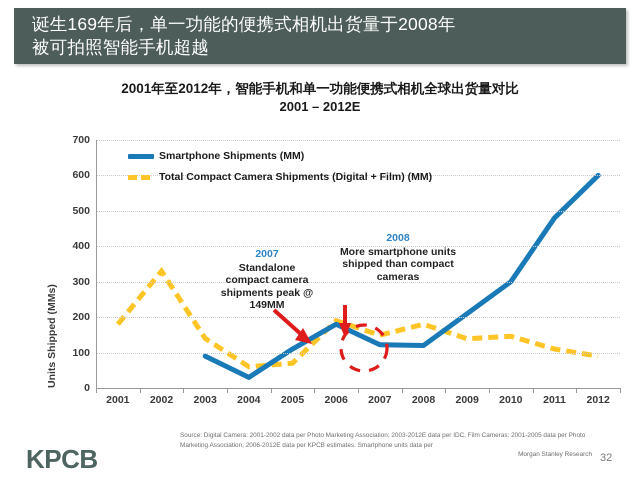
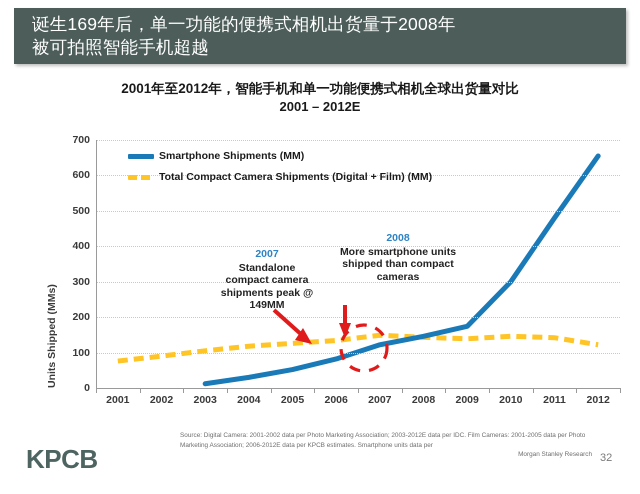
Total Compact Camera Shipments (Digital + Film) (MM)/2001: 180 -> 80
Total Compact Camera Shipments (Digital + Film) (MM)/2002: 330 -> 90
Smartphone Shipments (MM)/2003: 90 -> 10
Total Compact Camera Shipments (Digital + Film) (MM)/2003: 140 -> 100
Total Compact Camera Shipments (Digital + Film) (MM)/2004: 60 -> 120
Smartphone Shipments (MM)/2005: 110 -> 50
Total Compact Camera Shipments (Digital + Film) (MM)/2005: 70 -> 130
Smartphone Shipments (MM)/2006: 180 -> 80
Total Compact Camera Shipments (Digital + Film) (MM)/2006: 190 -> 130
Smartphone Shipments (MM)/2008: 120 -> 150
Total Compact Camera Shipments (Digital + Film) (MM)/2008: 180 -> 140
Smartphone Shipments (MM)/2009: 210 -> 170
Total Compact Camera Shipments (Digital + Film) (MM)/2011: 110 -> 140
Smartphone Shipments (MM)/2012: 600 -> 660
Total Compact Camera Shipments (Digital + Film) (MM)/2012: 90 -> 120
